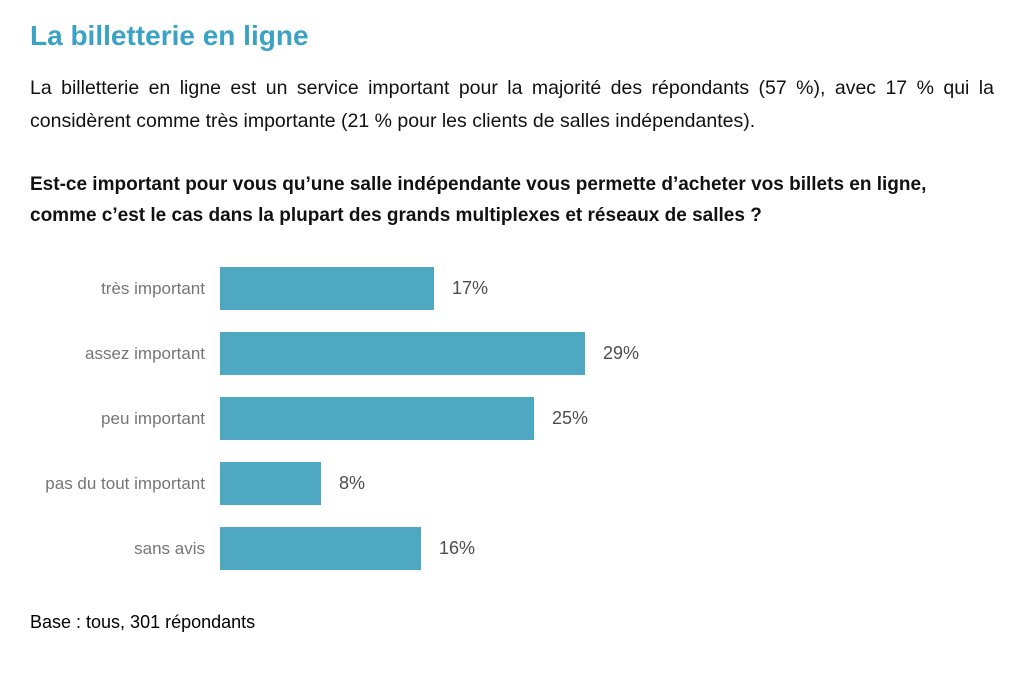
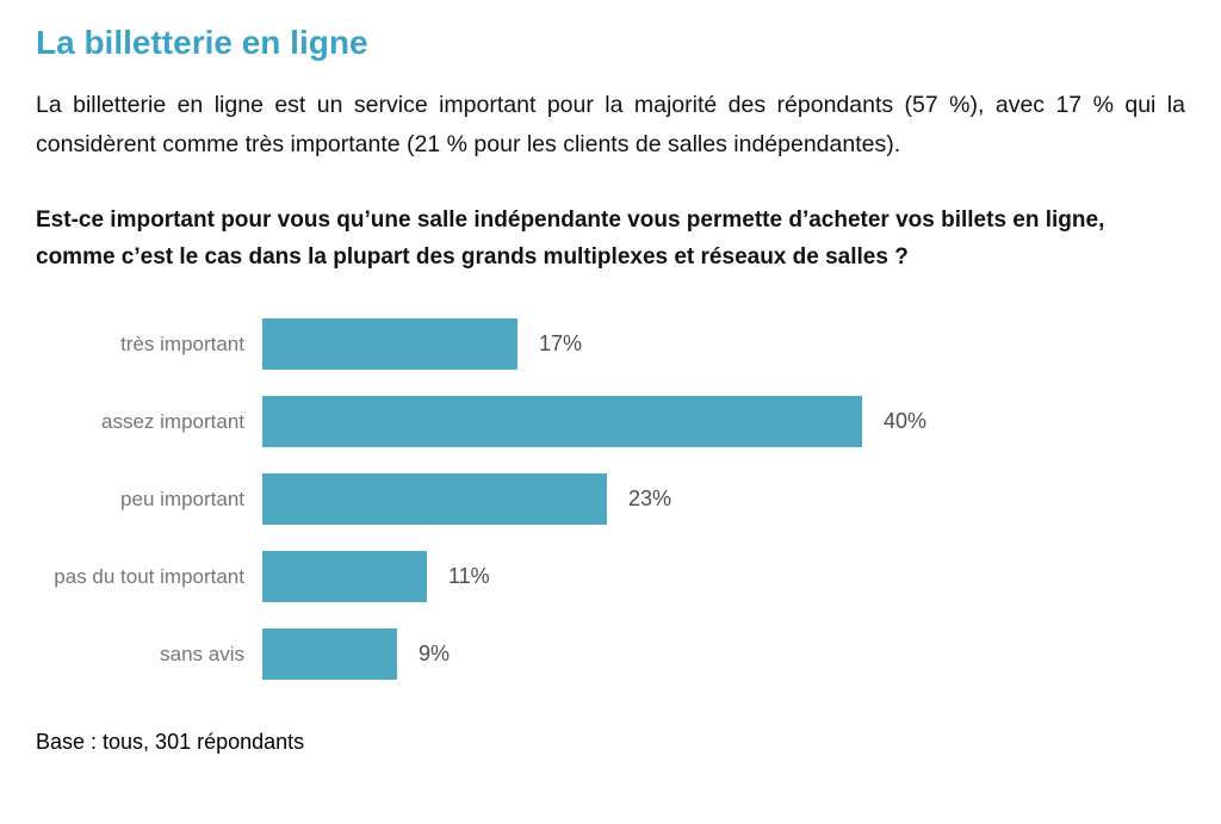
assez important: 29% -> 40%
peu important: 25% -> 23%
pas du tout important: 8% -> 11%
sans avis: 16% -> 9%
